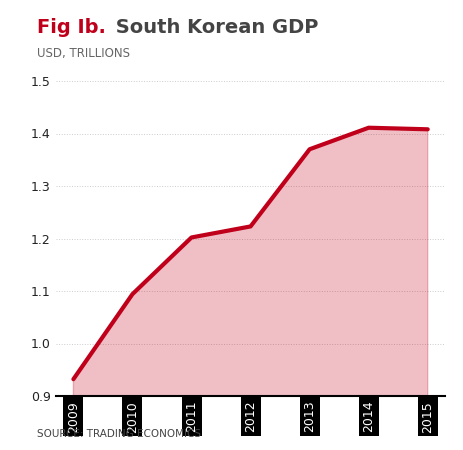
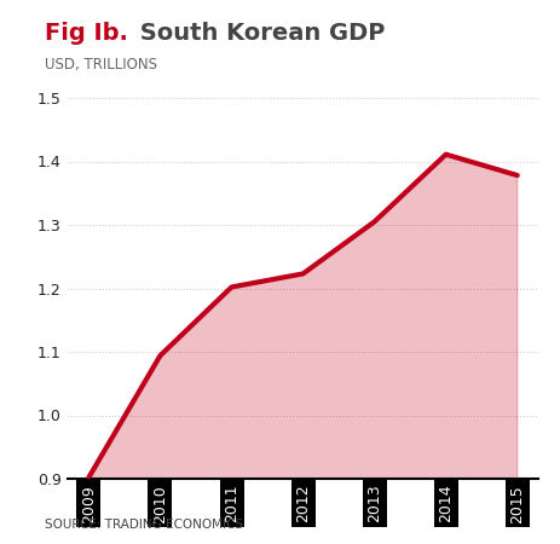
2009: 0.932 -> 0.902
2013: 1.370 -> 1.305
2015: 1.408 -> 1.378
